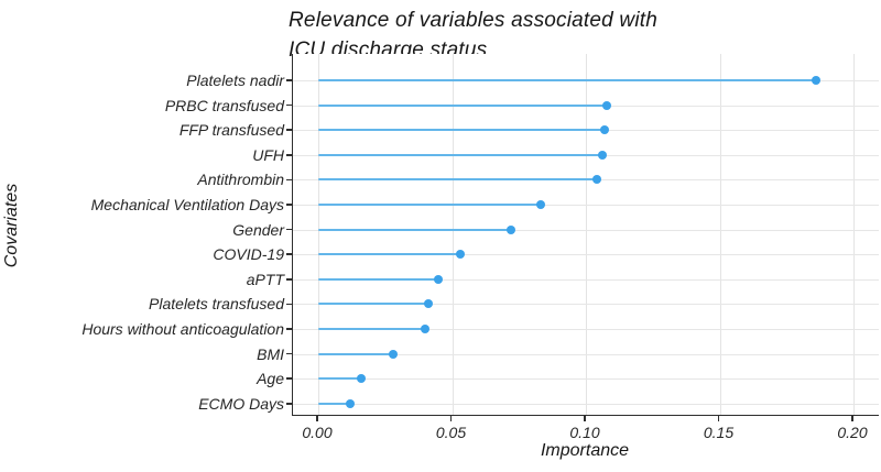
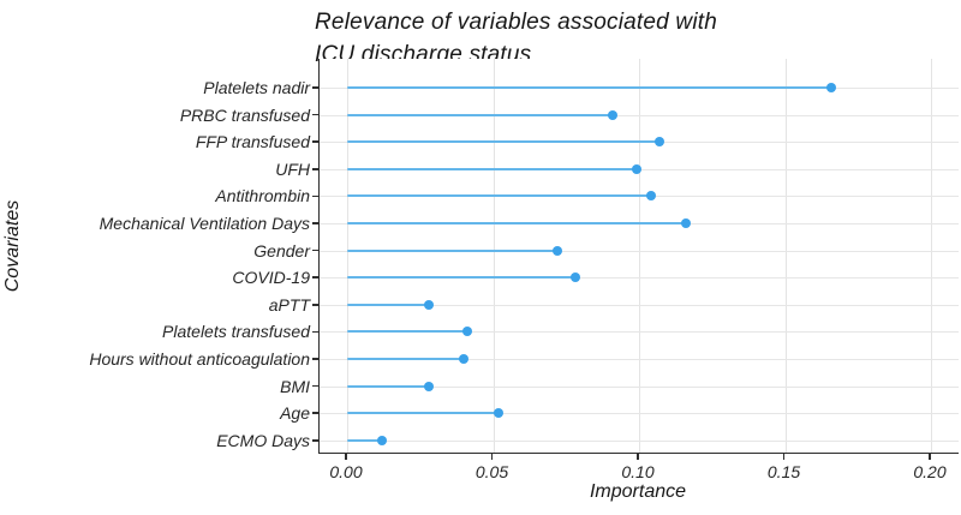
Platelets nadir: 0.186 -> 0.166
PRBC transfused: 0.108 -> 0.091
UFH: 0.106 -> 0.099
Mechanical Ventilation Days: 0.083 -> 0.116
COVID-19: 0.053 -> 0.078
aPTT: 0.045 -> 0.028
Age: 0.016 -> 0.052
